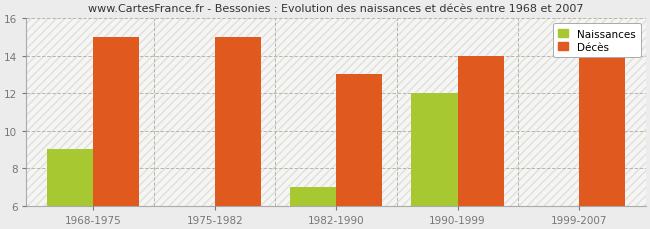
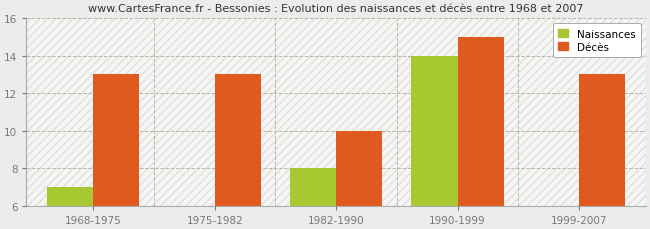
Naissances/1968-1975: 9 -> 7
Décès/1968-1975: 15 -> 13
Décès/1975-1982: 15 -> 13
Naissances/1982-1990: 7 -> 8
Décès/1982-1990: 13 -> 10
Naissances/1990-1999: 12 -> 14
Décès/1990-1999: 14 -> 15
Décès/1999-2007: 14 -> 13
